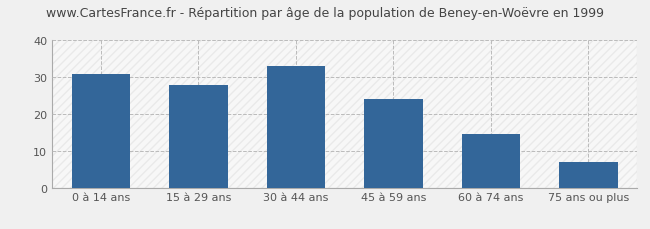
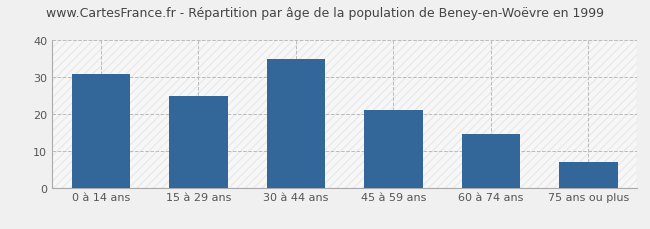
15 à 29 ans: 28.0 -> 25.0
30 à 44 ans: 33.0 -> 35.0
45 à 59 ans: 24.0 -> 21.0
